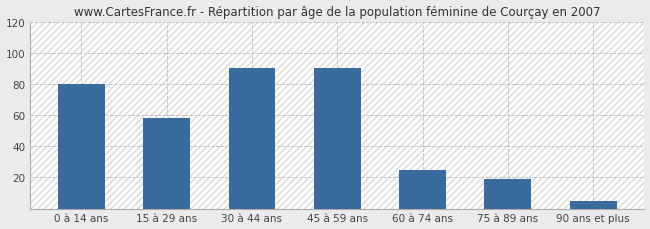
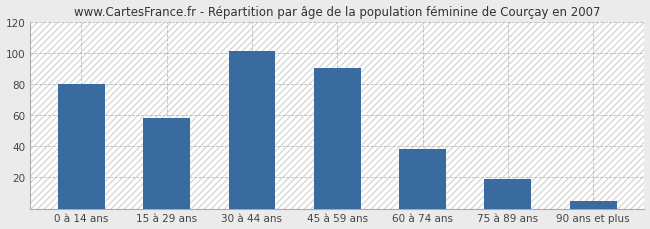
30 à 44 ans: 90 -> 101
60 à 74 ans: 25 -> 38
